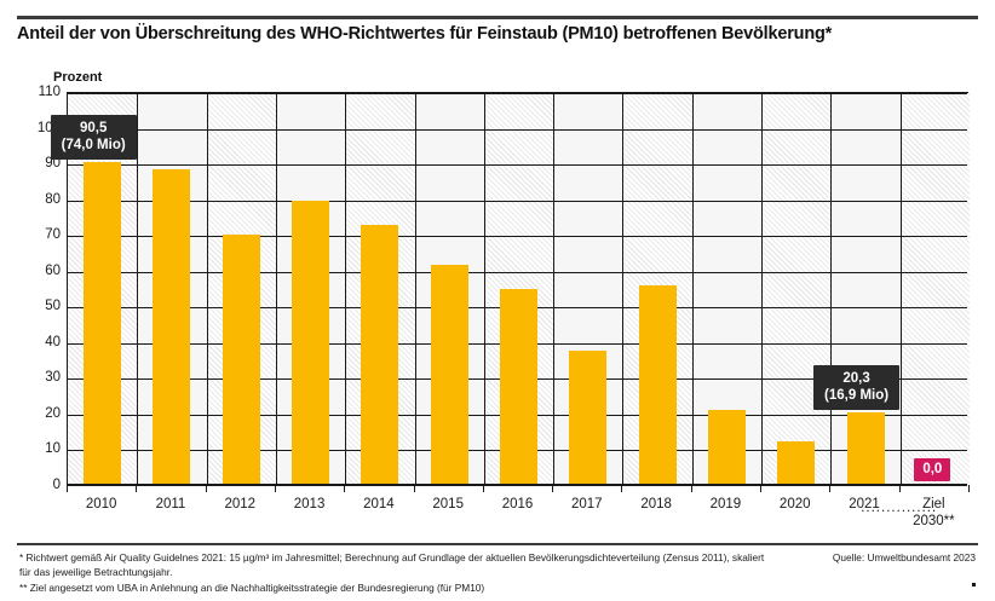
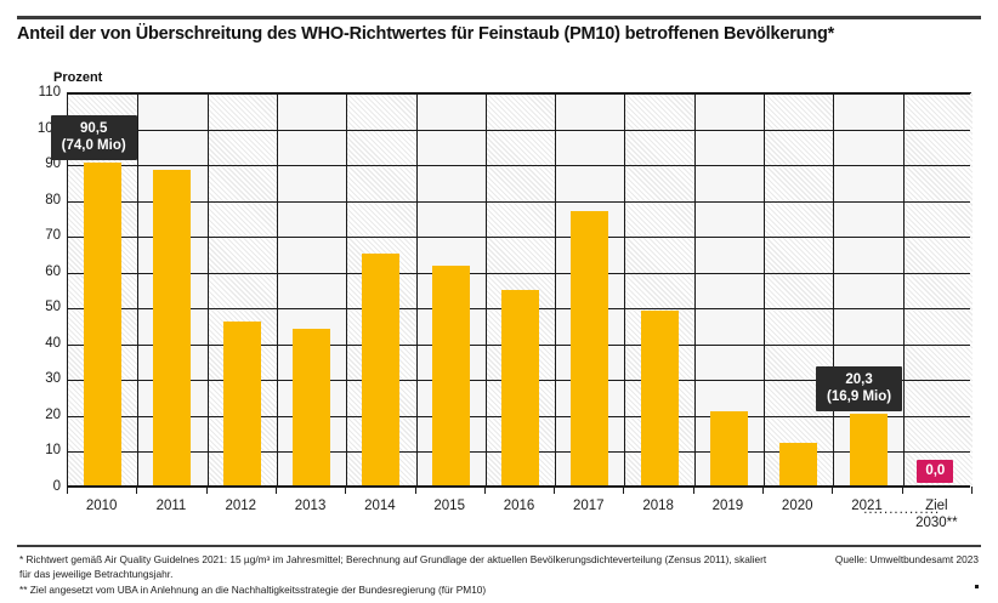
2012: 70 -> 46
2013: 79 -> 44
2014: 73 -> 65
2017: 38 -> 77
2018: 56 -> 49
